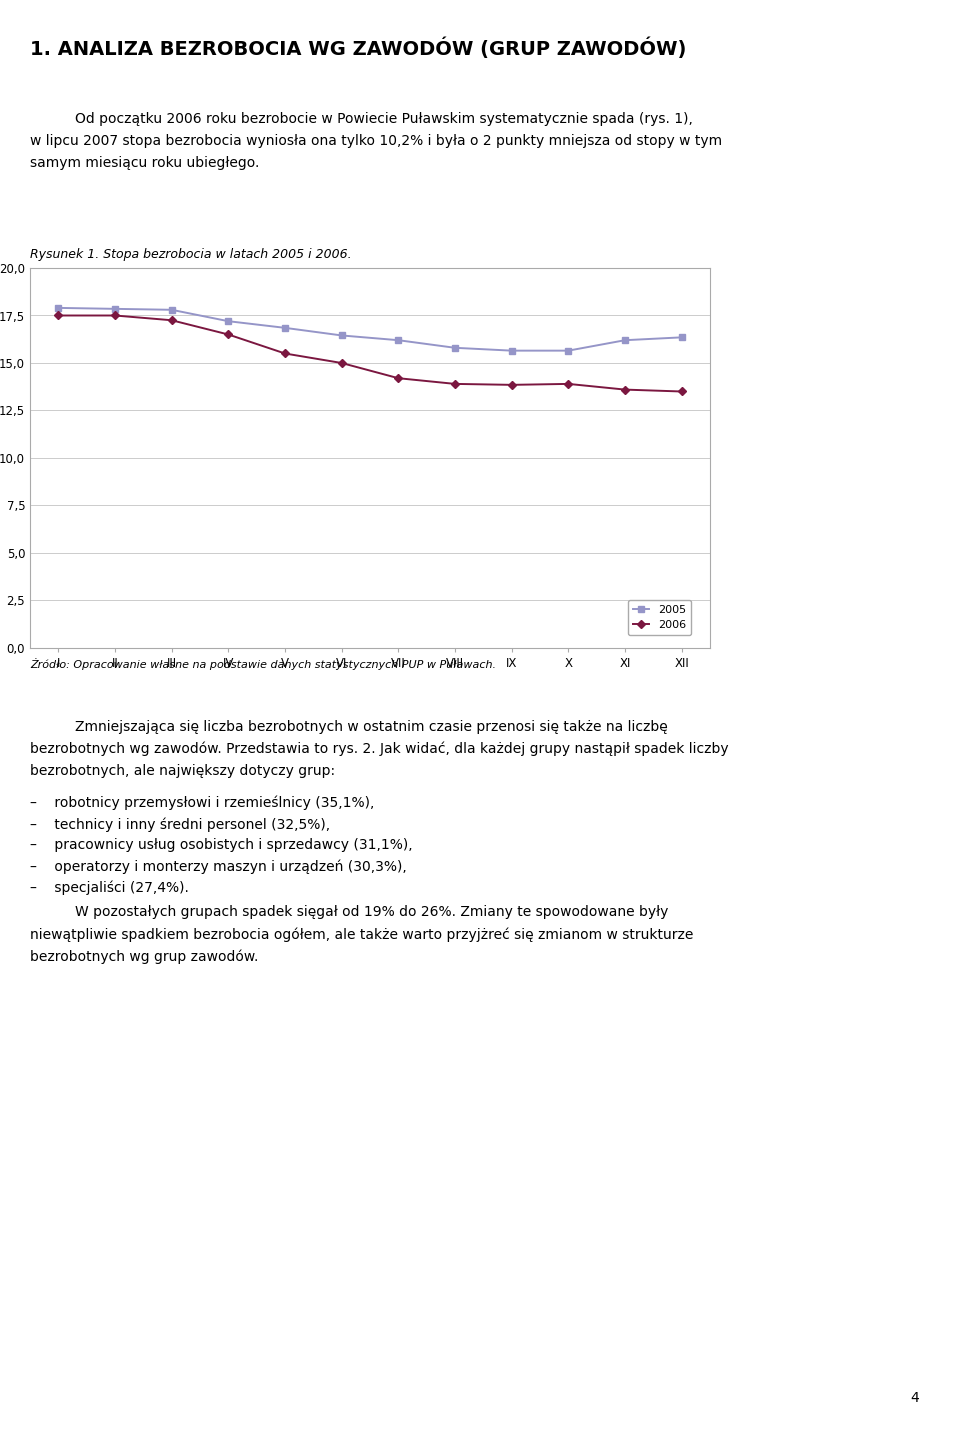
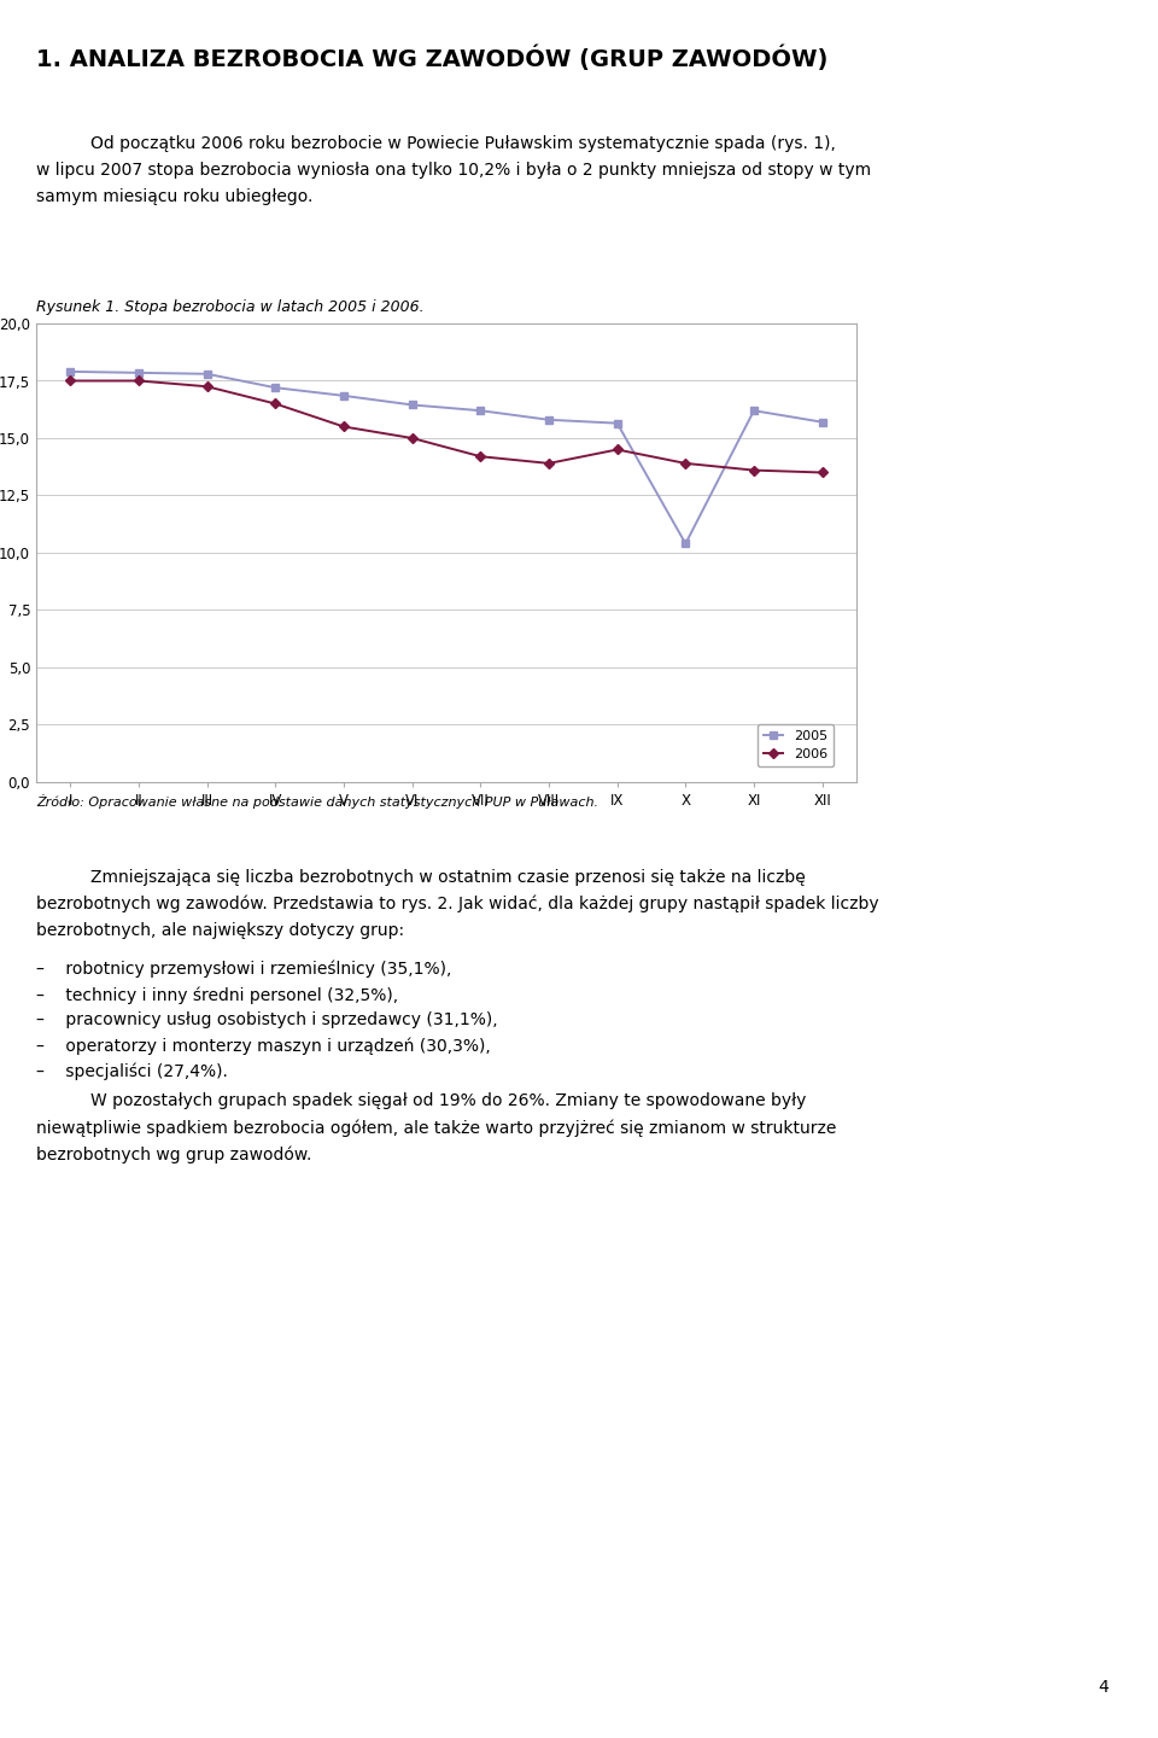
2006/IX: 13,8 -> 14,5
2005/X: 15,7 -> 10,4
2005/XII: 16,4 -> 15,7
